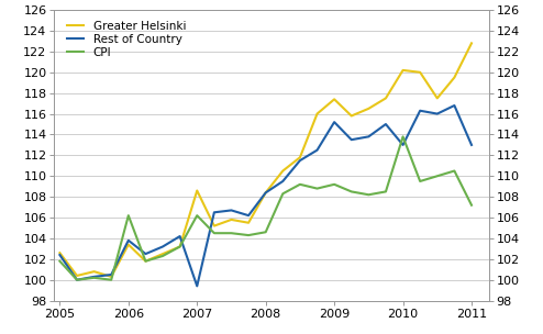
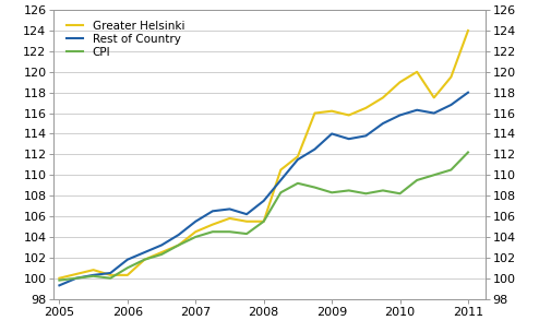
Greater Helsinki/2005: 102.6 -> 100.0
Rest of Country/2005: 102.4 -> 99.3
CPI/2005: 101.8 -> 99.8
Greater Helsinki/2006: 103.4 -> 100.3
Rest of Country/2006: 103.8 -> 101.8
CPI/2006: 106.2 -> 101.0
Greater Helsinki/2007: 108.6 -> 104.5
Rest of Country/2007: 99.4 -> 105.5
CPI/2007: 106.2 -> 104.0
Greater Helsinki/2008: 108.4 -> 105.5
Rest of Country/2008: 108.4 -> 107.5
CPI/2008: 104.6 -> 105.5
Greater Helsinki/2009: 117.4 -> 116.2
Rest of Country/2009: 115.2 -> 114.0
CPI/2009: 109.2 -> 108.3
Greater Helsinki/2010: 120.2 -> 119.0
Rest of Country/2010: 113.0 -> 115.8
CPI/2010: 113.8 -> 108.2
Greater Helsinki/2011: 122.8 -> 124.0
Rest of Country/2011: 113.0 -> 118.0
CPI/2011: 107.2 -> 112.2
